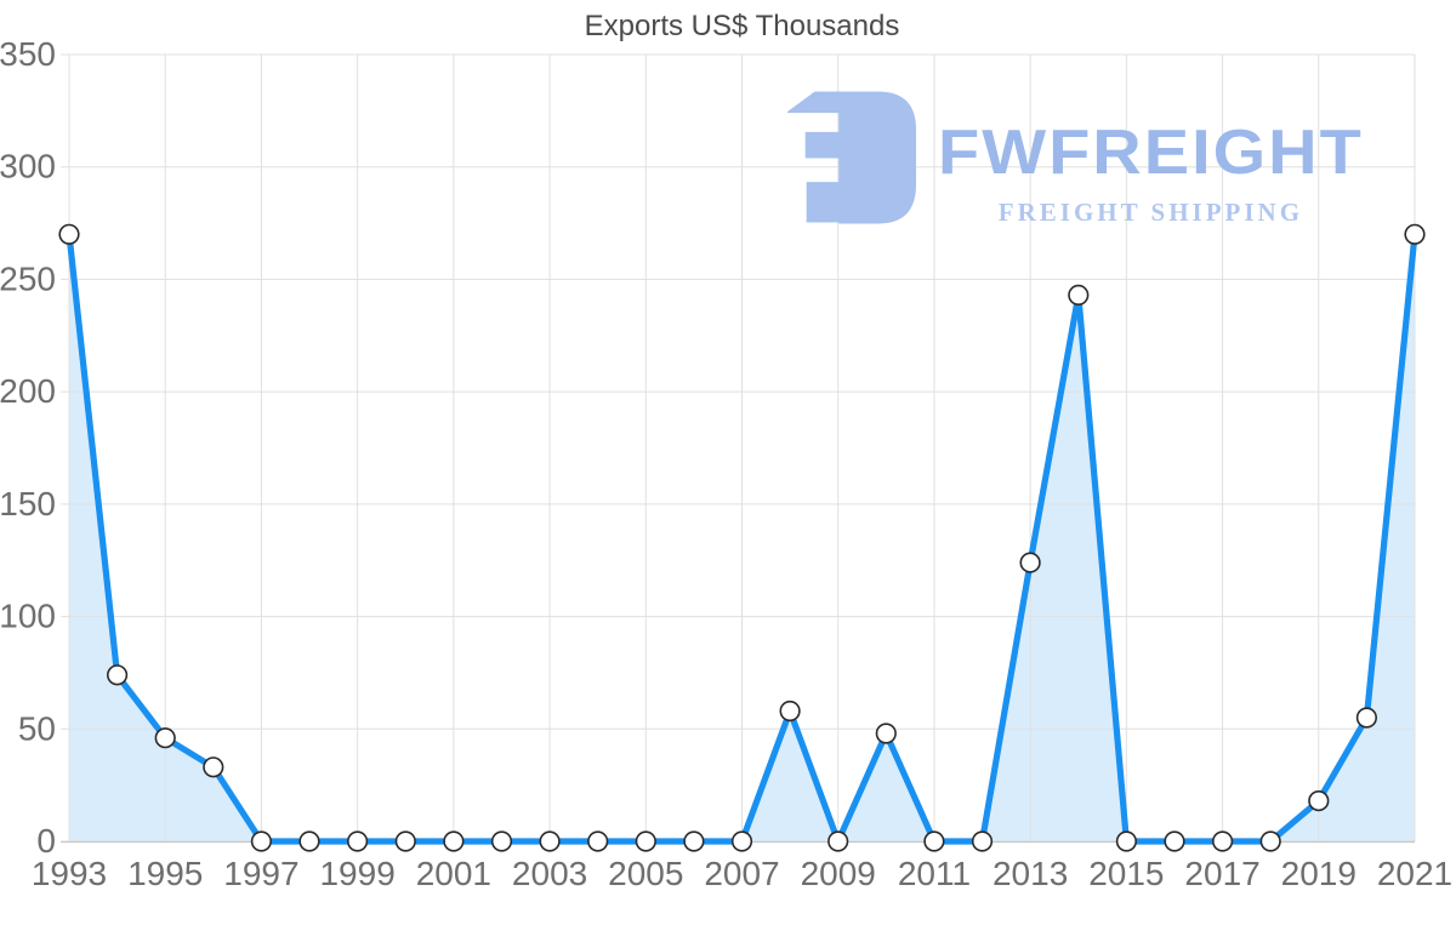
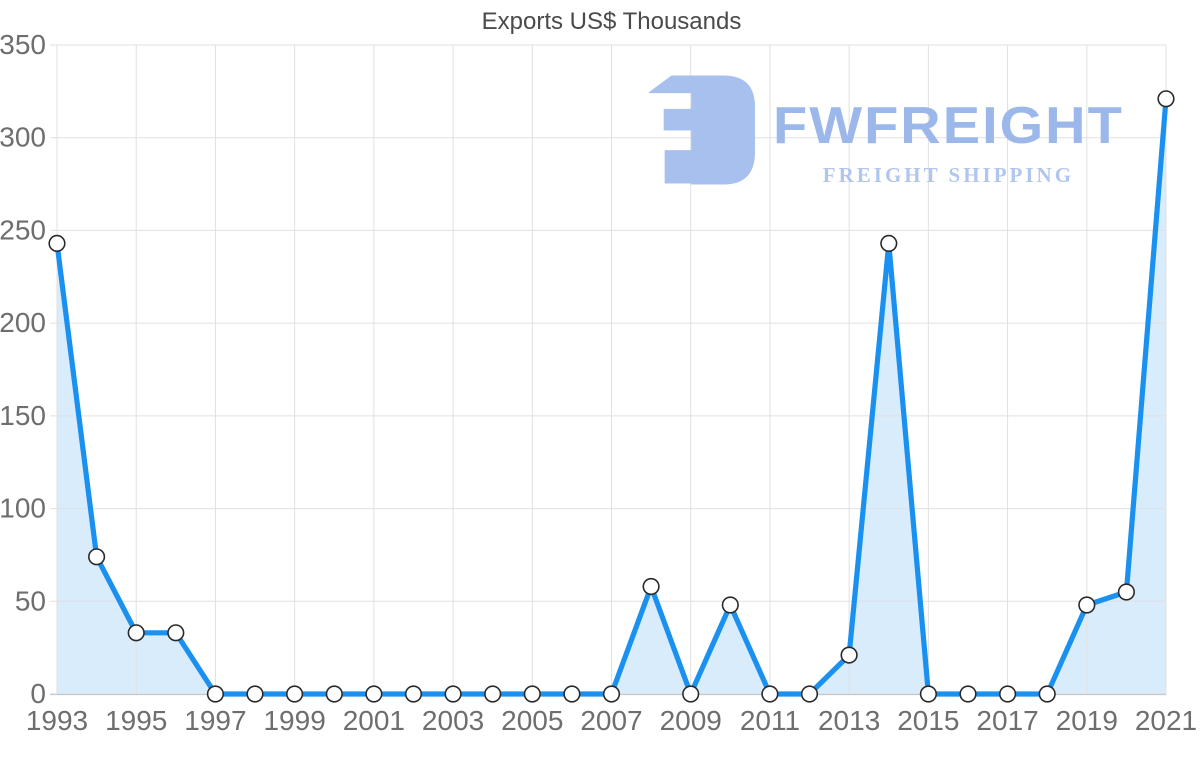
1993: 270 -> 243
1995: 46 -> 33
2013: 124 -> 21
2019: 18 -> 48
2021: 270 -> 321
